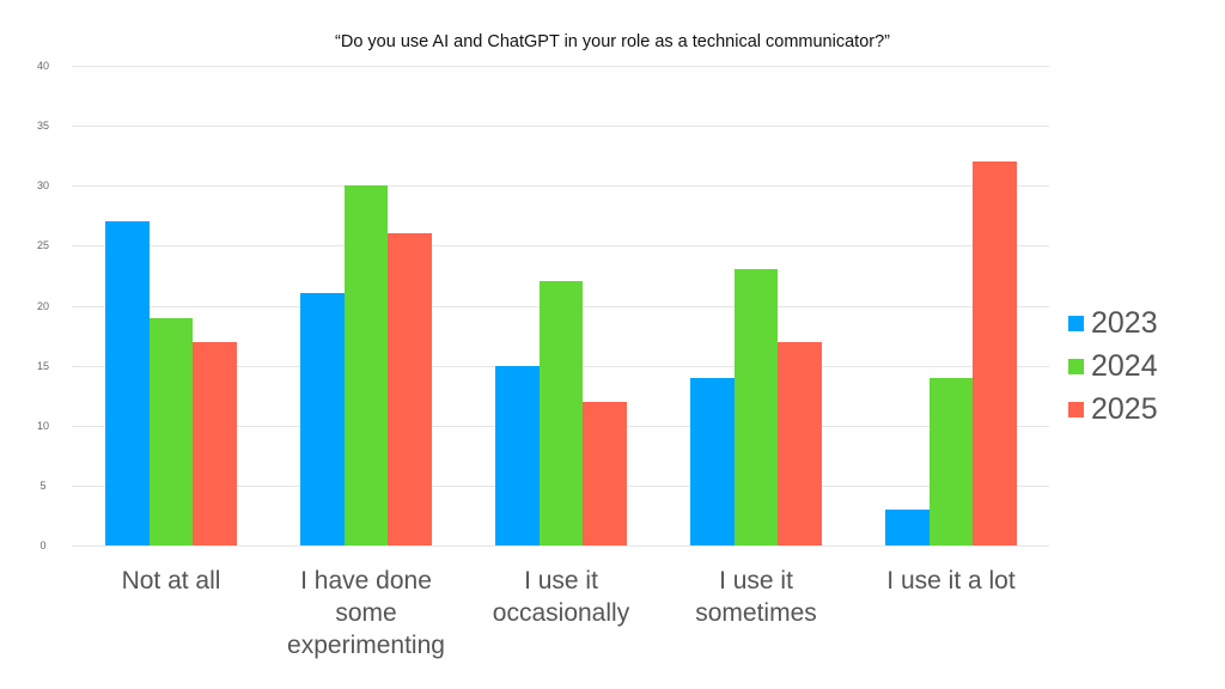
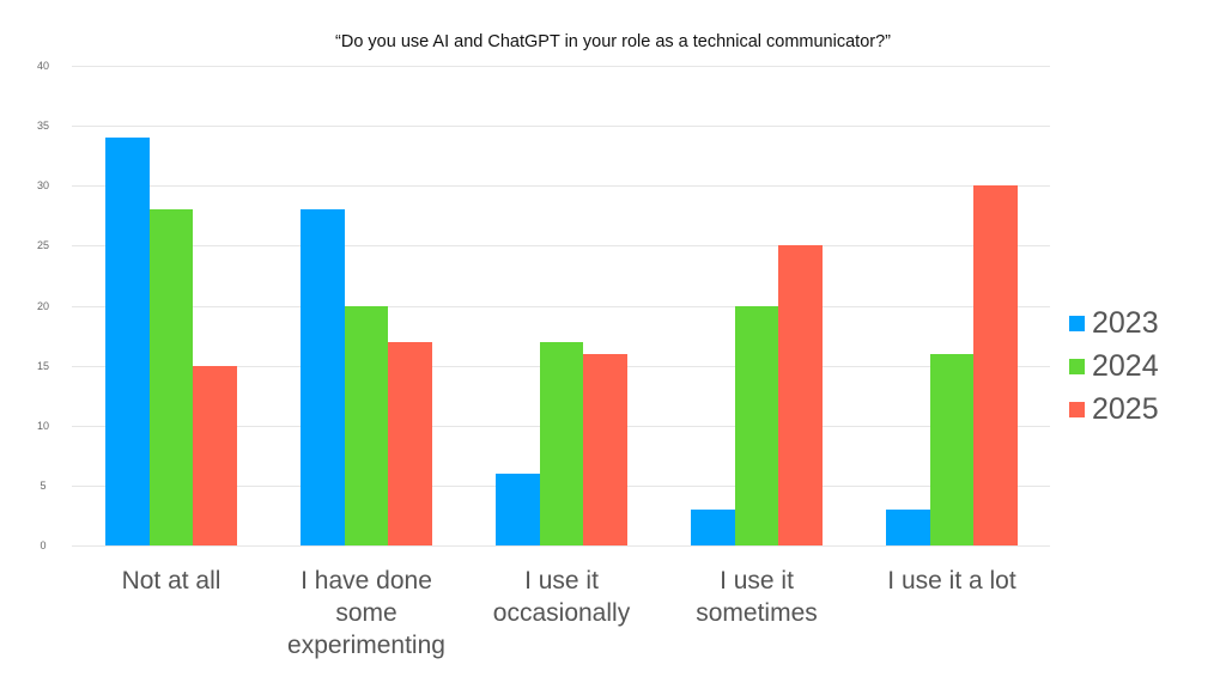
2023/Not at all: 27 -> 34
2024/Not at all: 19 -> 28
2025/Not at all: 17 -> 15
2023/I have done some experimenting: 21 -> 28
2024/I have done some experimenting: 30 -> 20
2025/I have done some experimenting: 26 -> 17
2023/I use it occasionally: 15 -> 6
2024/I use it occasionally: 22 -> 17
2025/I use it occasionally: 12 -> 16
2023/I use it sometimes: 14 -> 3
2024/I use it sometimes: 23 -> 20
2025/I use it sometimes: 17 -> 25
2024/I use it a lot: 14 -> 16
2025/I use it a lot: 32 -> 30
